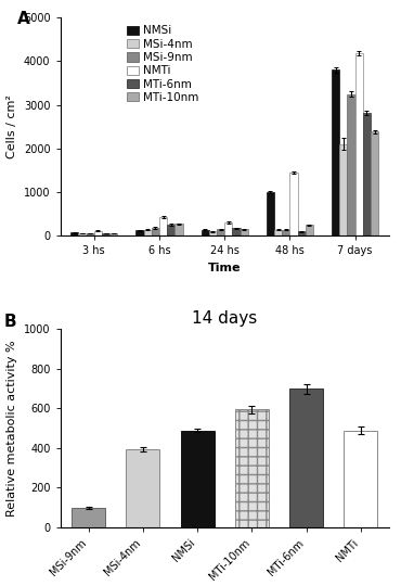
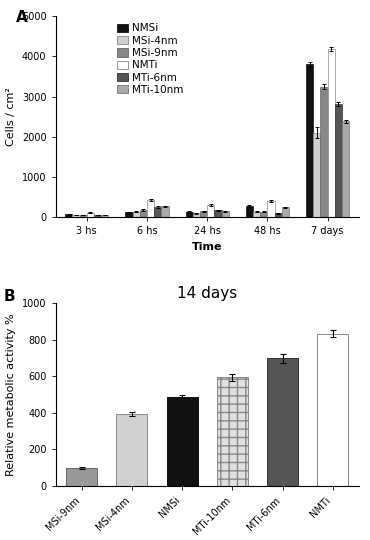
NMSi/48 hs: 1000 -> 270
NMTi/48 hs: 1450 -> 400
14 days/NMTi: 490 -> 840
